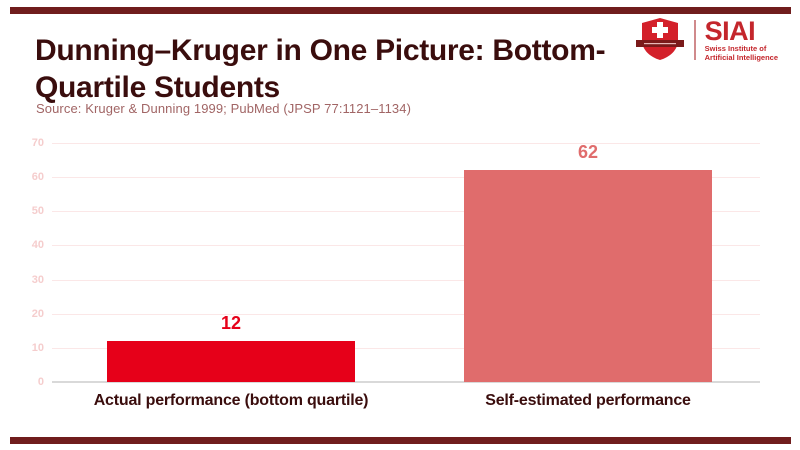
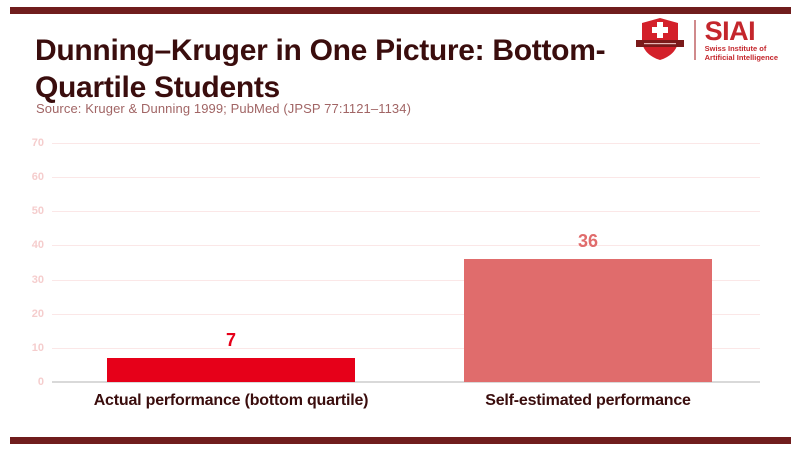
Actual performance (bottom quartile): 12 -> 7
Self-estimated performance: 62 -> 36
